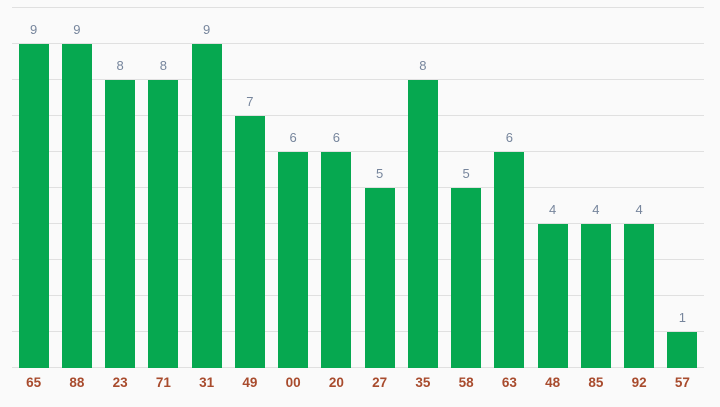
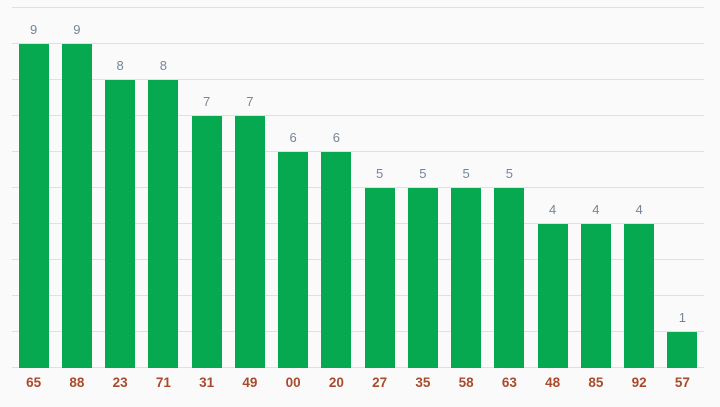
31: 9 -> 7
35: 8 -> 5
63: 6 -> 5
